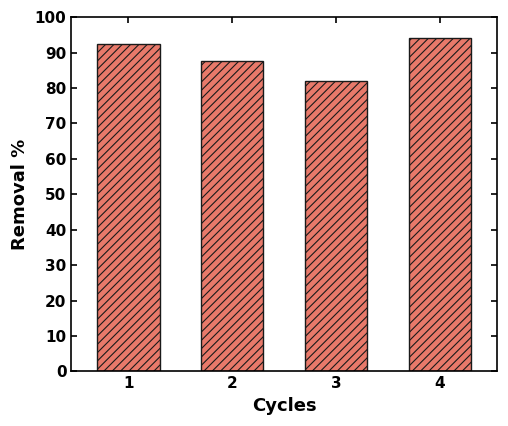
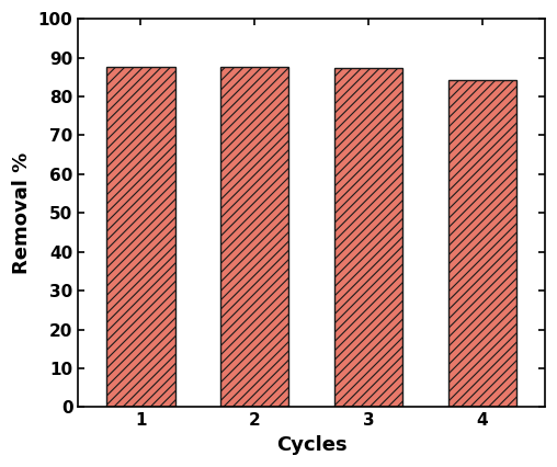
1: 92.5 -> 87.5
3: 82.0 -> 87.2
4: 94.0 -> 84.3
